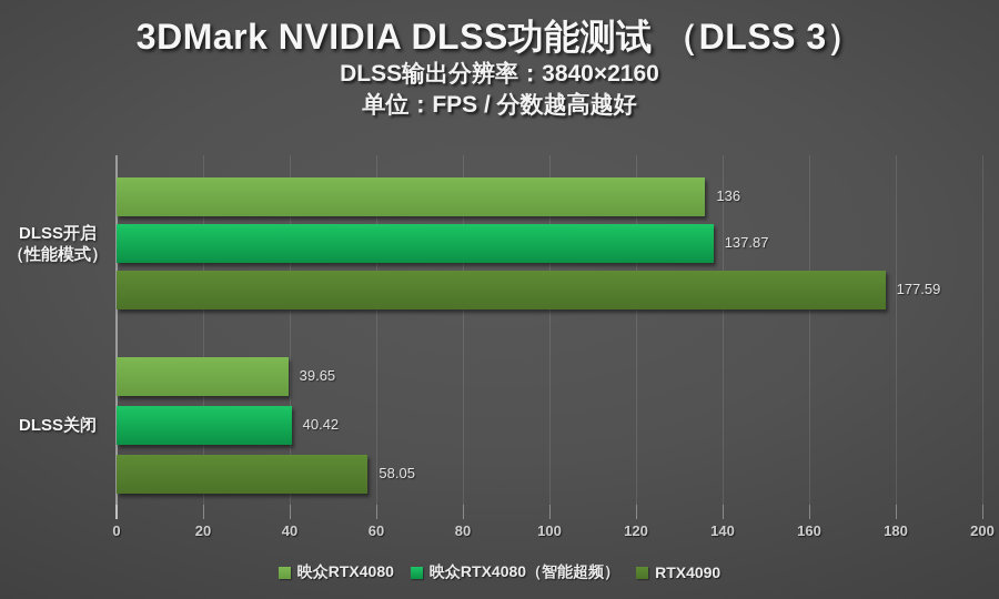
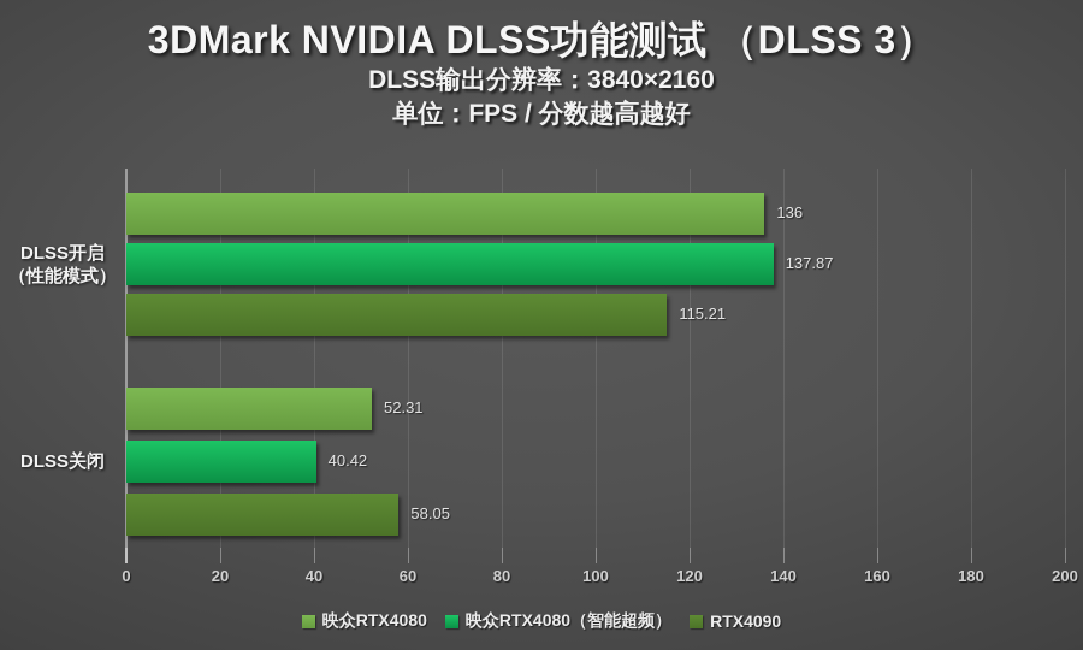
RTX4090/DLSS开启（性能模式）: 177.59 -> 115.21
映众RTX4080/DLSS关闭: 39.65 -> 52.31
